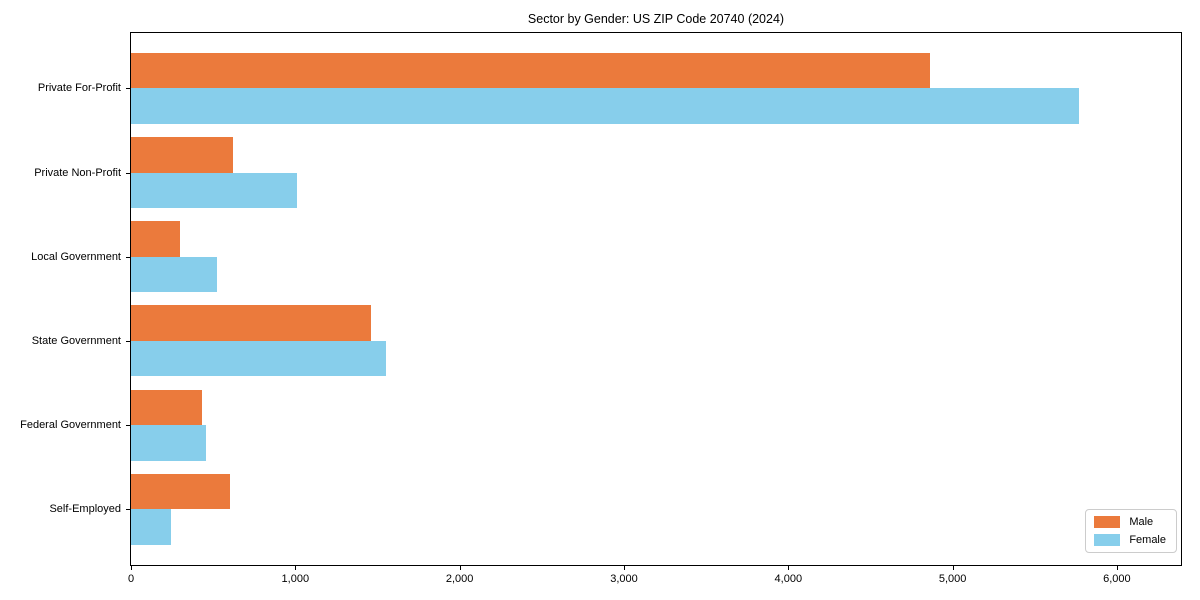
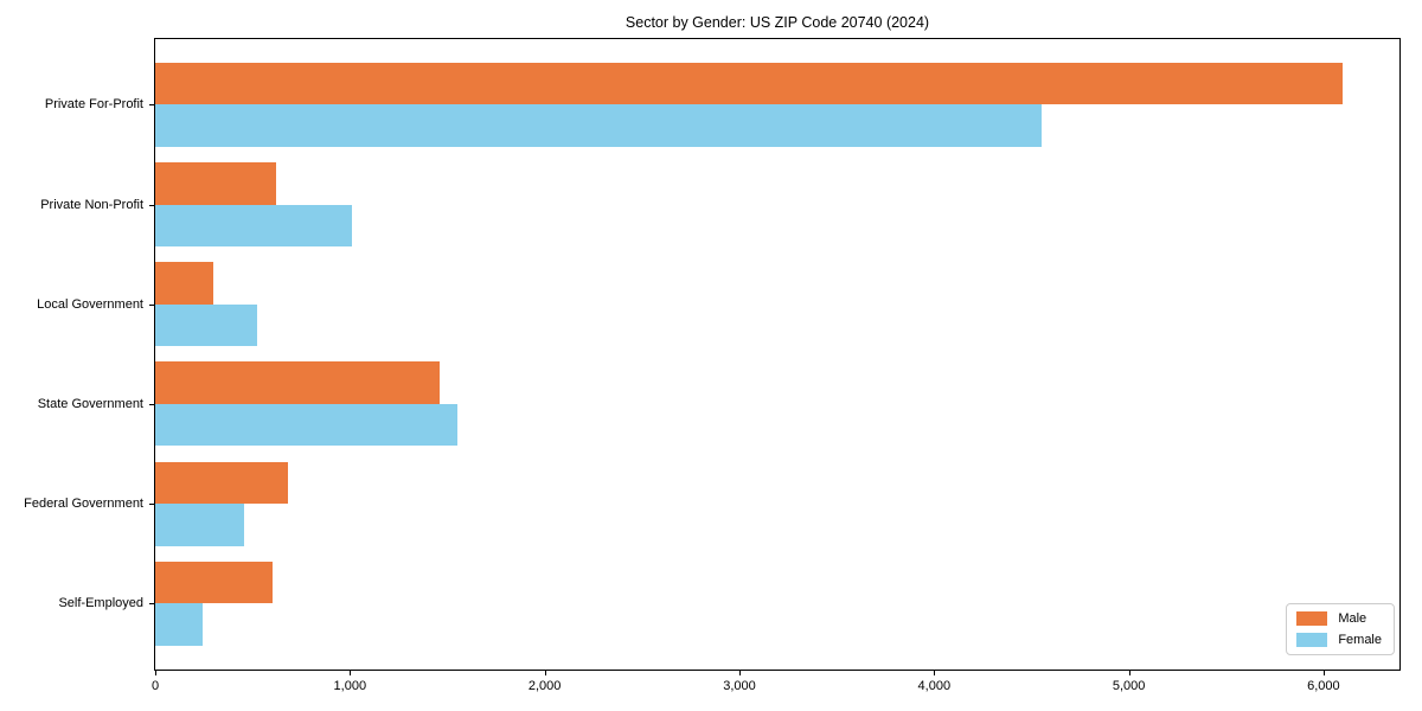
Male/Private For-Profit: 4860 -> 6100
Female/Private For-Profit: 5770 -> 4550
Male/Federal Government: 430 -> 680
